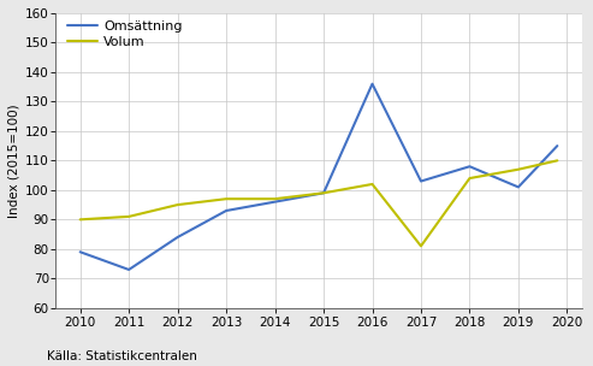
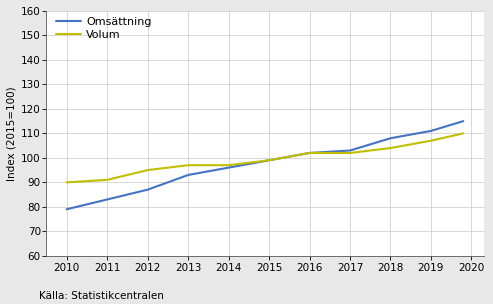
Omsättning/2011: 73 -> 83
Omsättning/2012: 84 -> 87
Omsättning/2016: 136 -> 102
Volum/2017: 81 -> 102
Omsättning/2019: 101 -> 111
